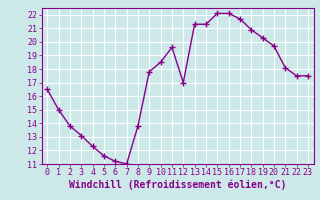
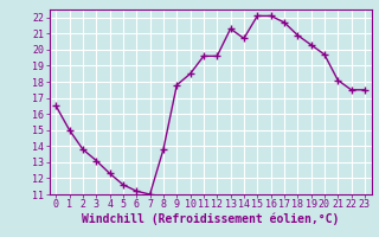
12: 17.0 -> 19.6
14: 21.3 -> 20.7
